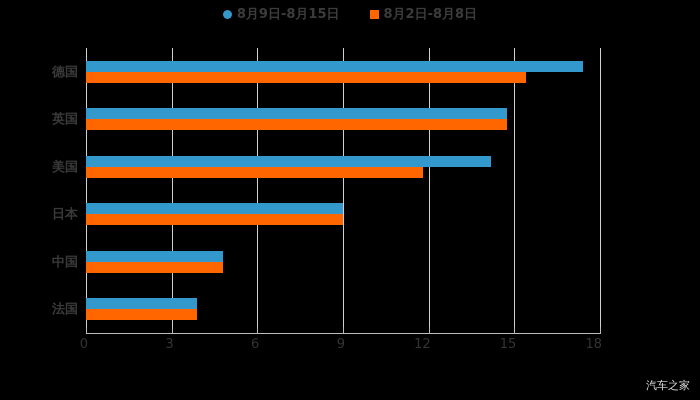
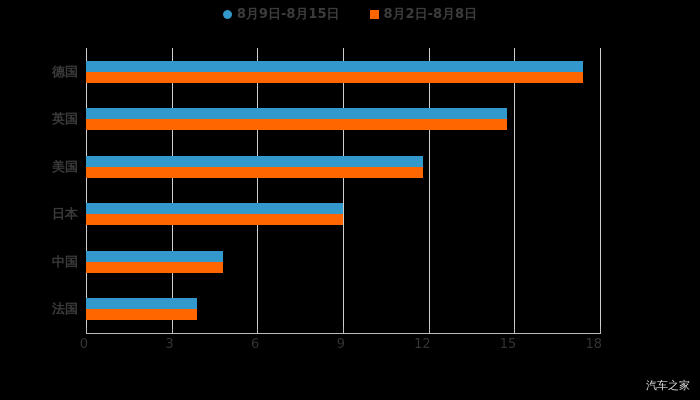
8月2日-8月8日/德国: 15.4 -> 17.4
8月9日-8月15日/美国: 14.2 -> 11.8
